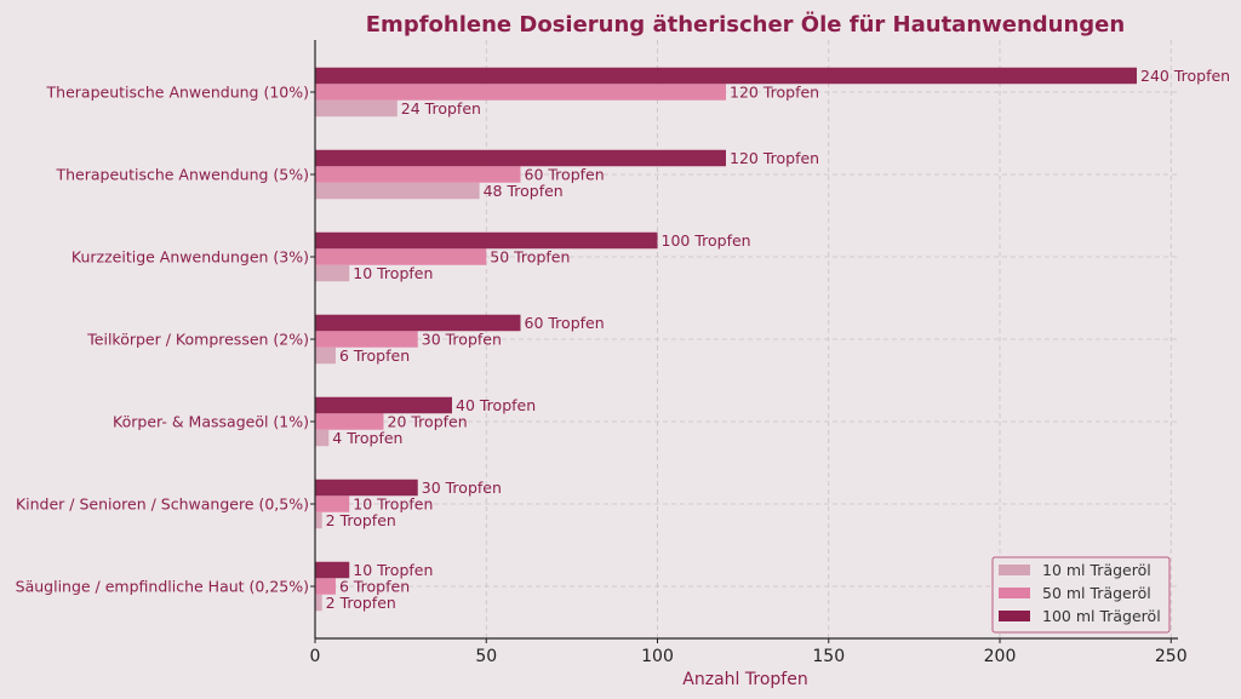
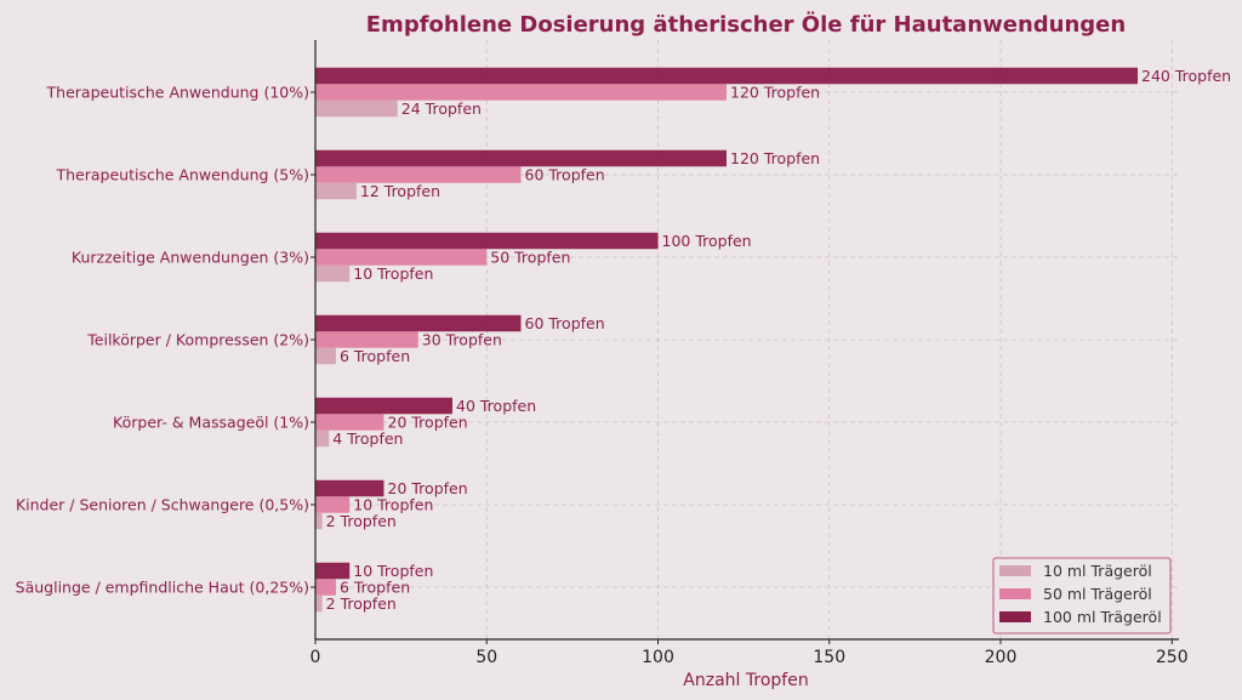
10 ml Trägeröl/Therapeutische Anwendung (5%): 48 -> 12
100 ml Trägeröl/Kinder / Senioren / Schwangere (0,5%): 30 -> 20
